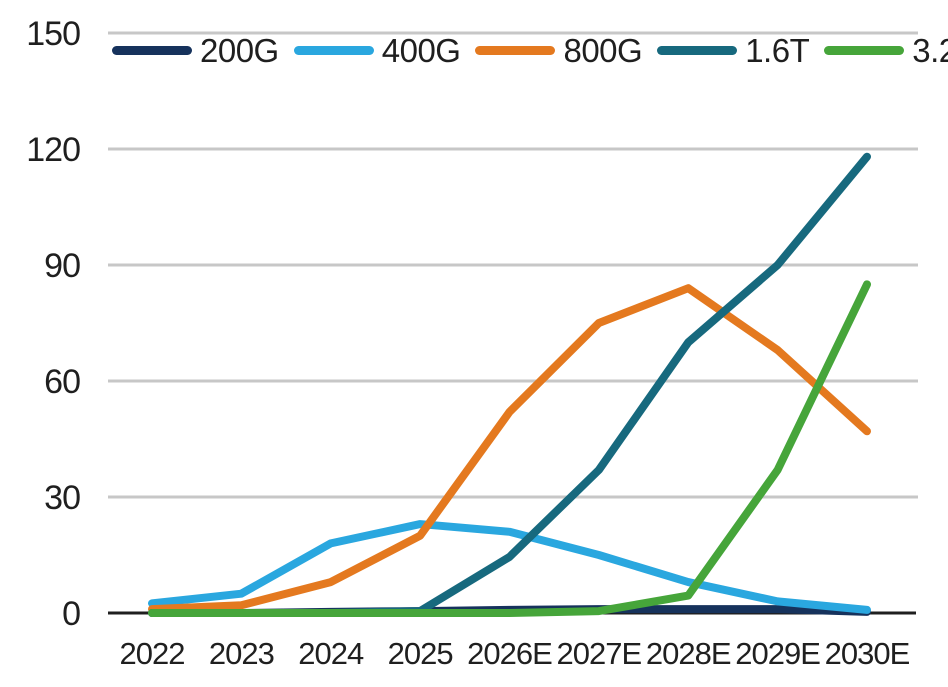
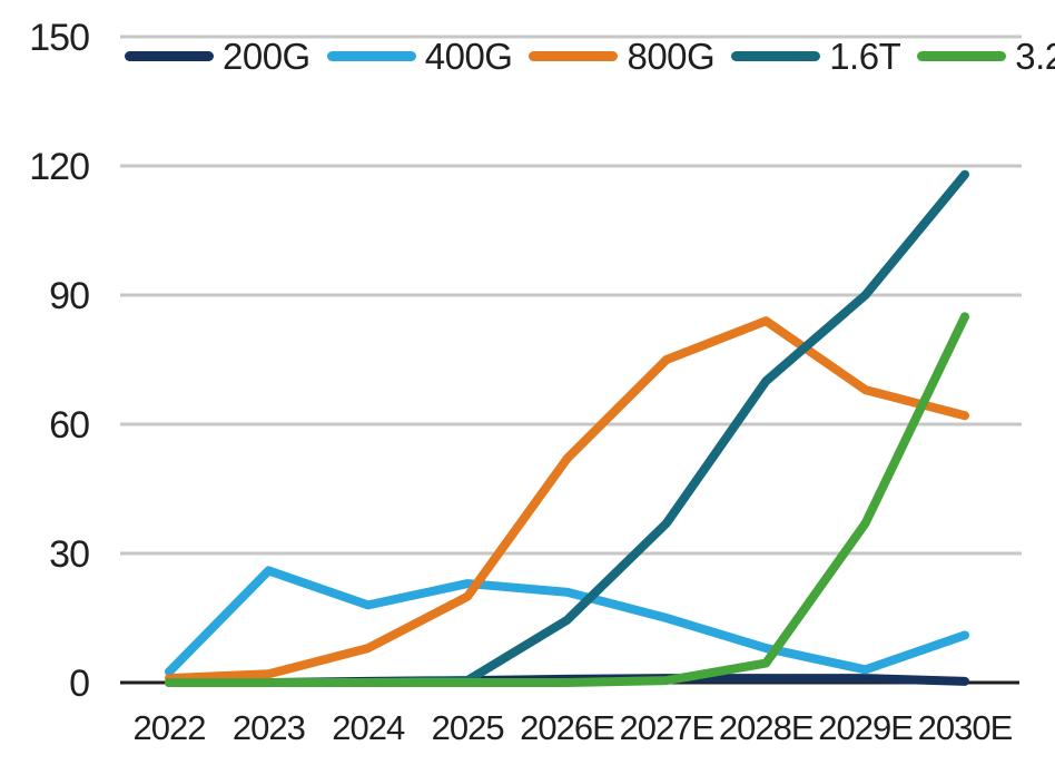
400G/2023: 5 -> 26
400G/2030E: 1 -> 11
800G/2030E: 47 -> 62
